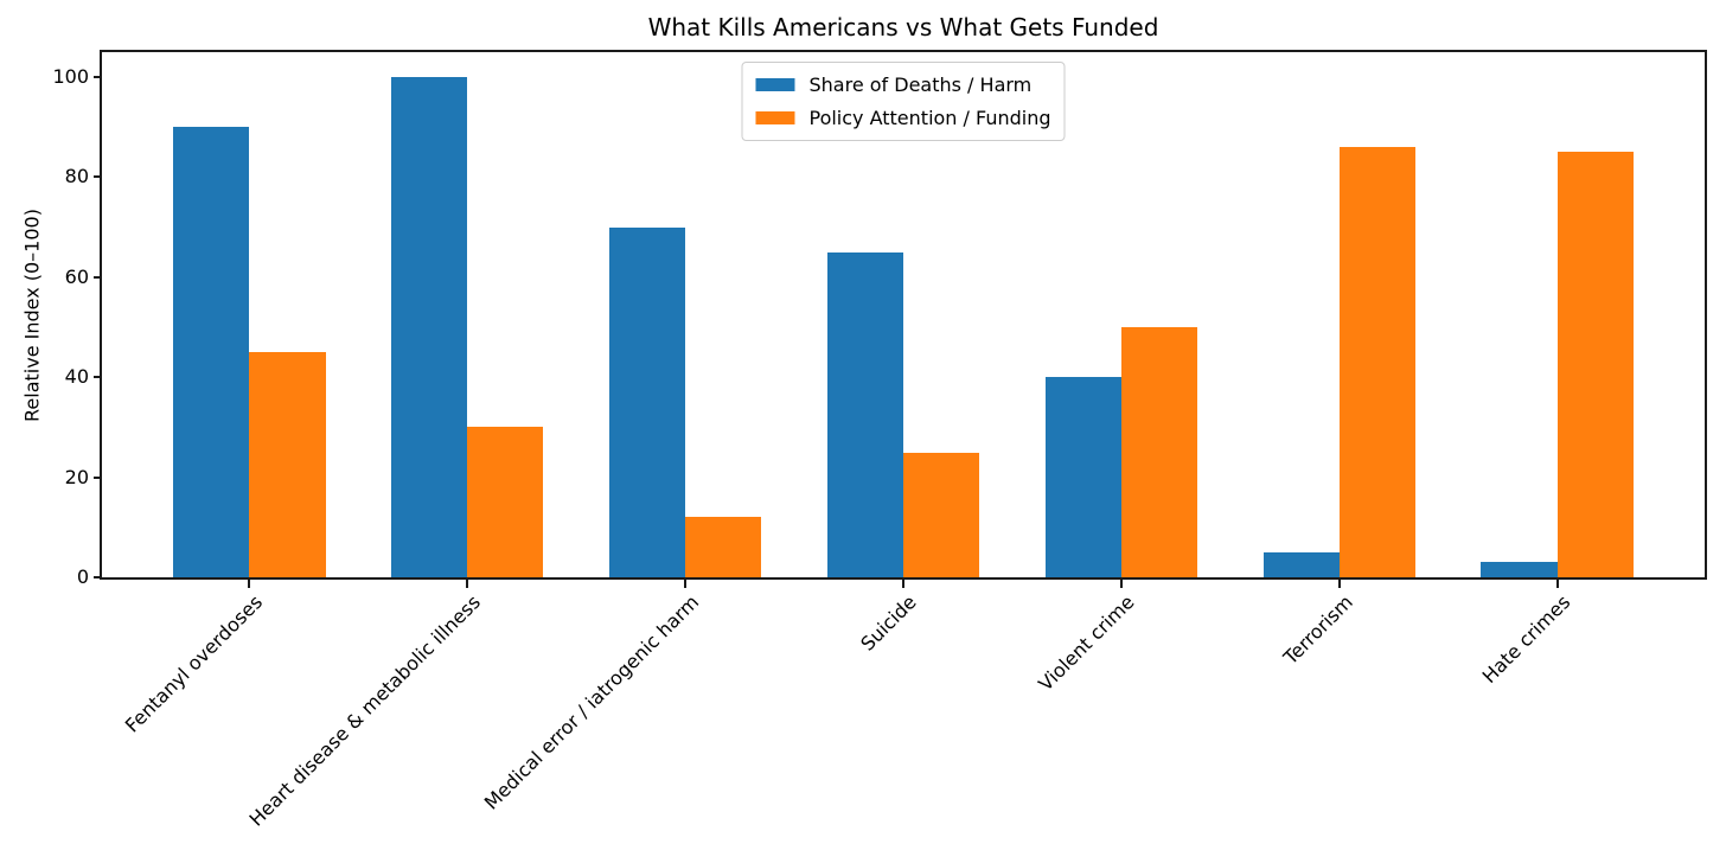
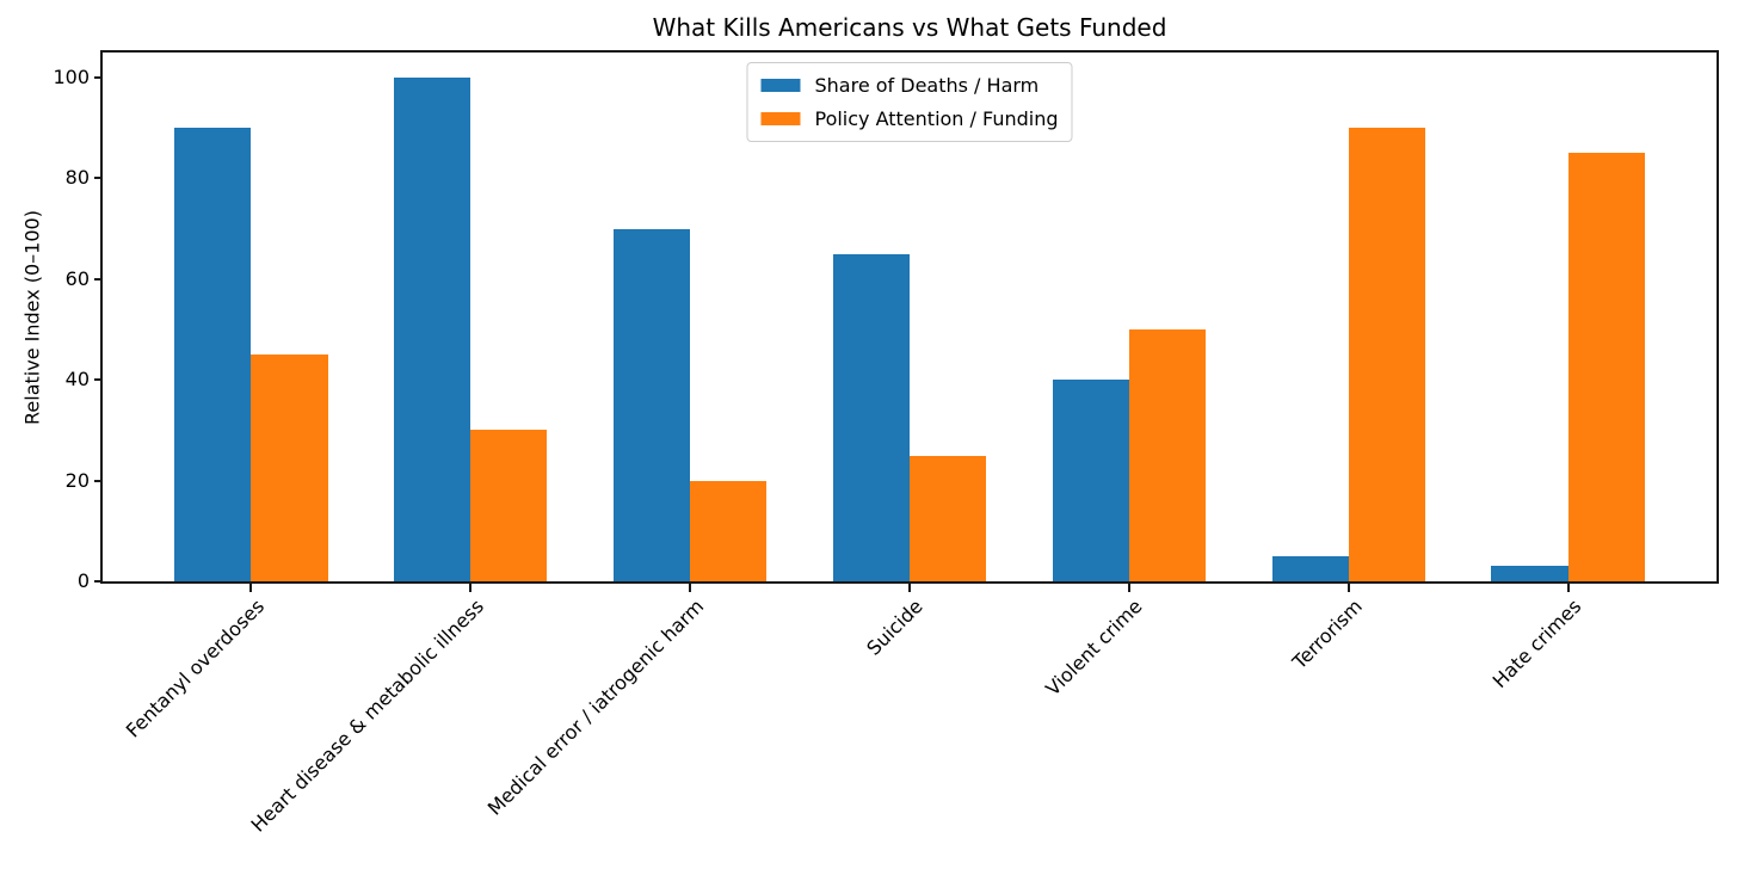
Policy Attention / Funding/Medical error / iatrogenic harm: 12 -> 20
Policy Attention / Funding/Terrorism: 86 -> 90
